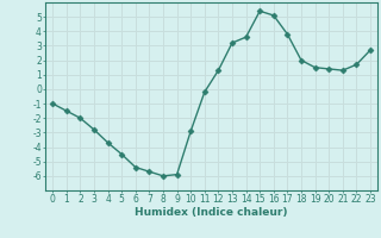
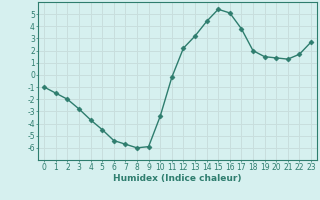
10: -2.9 -> -3.4
12: 1.3 -> 2.2
14: 3.6 -> 4.4
